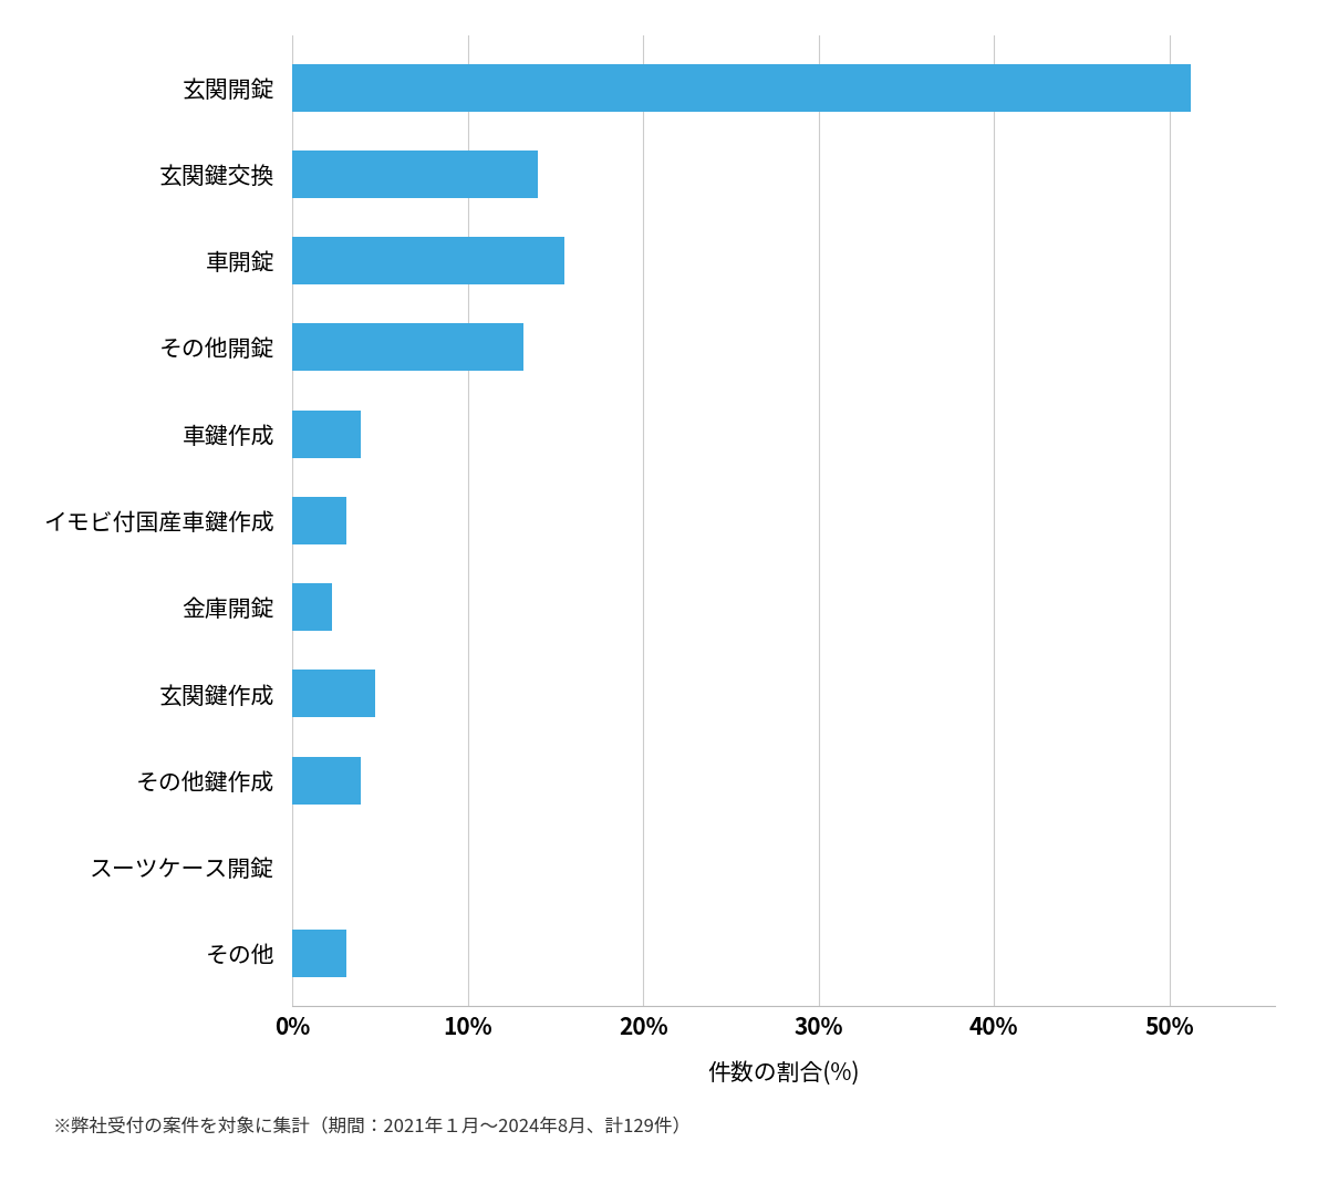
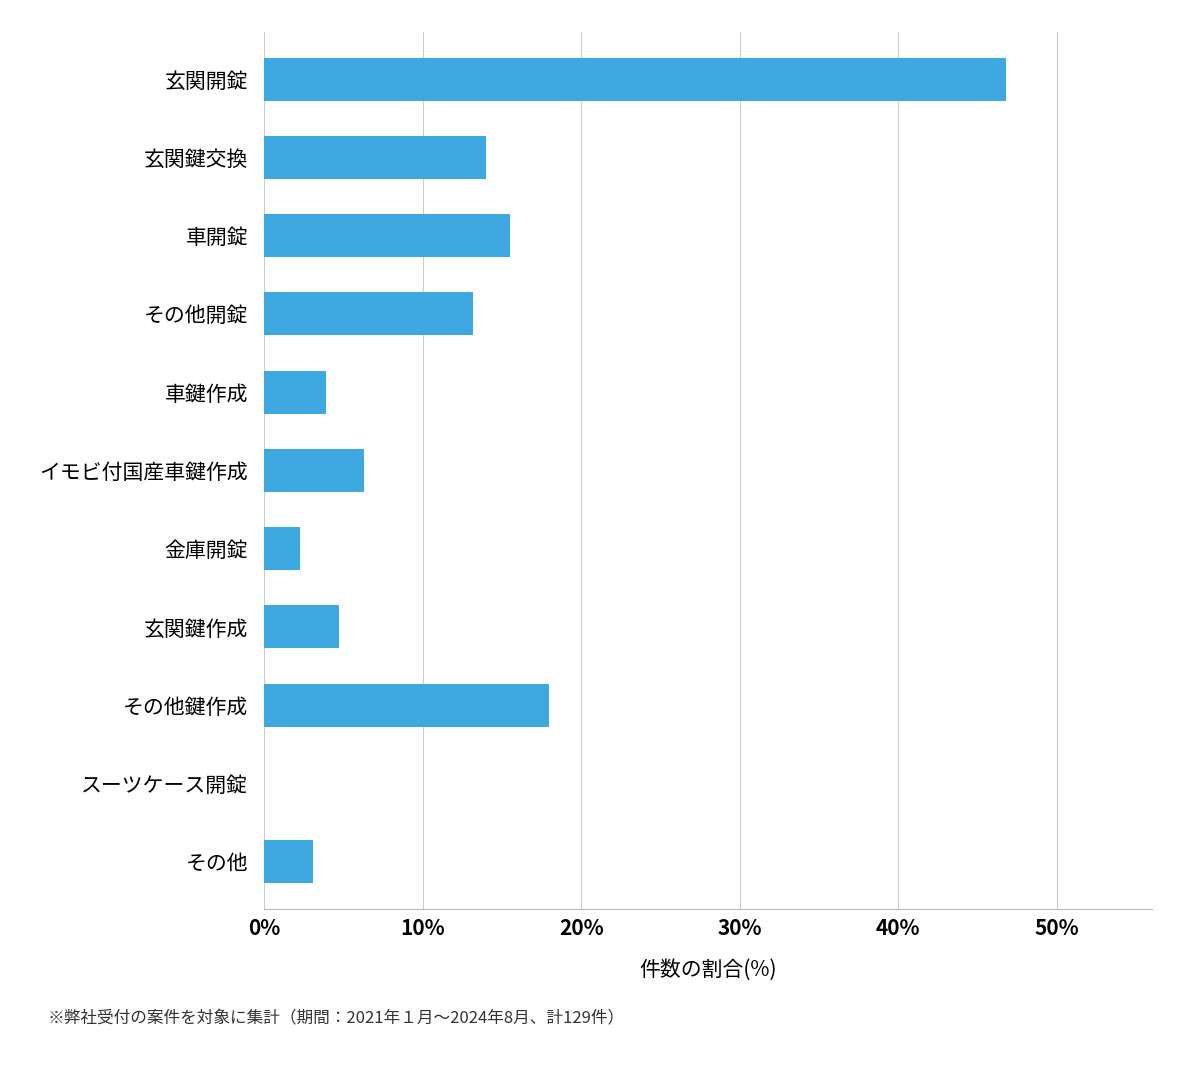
玄関開錠: 51.2% -> 46.8%
イモビ付国産車鍵作成: 3.1% -> 6.3%
その他鍵作成: 3.9% -> 18.0%
